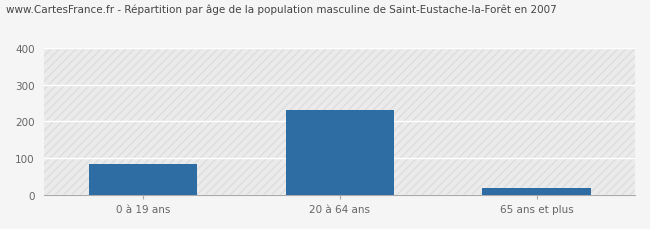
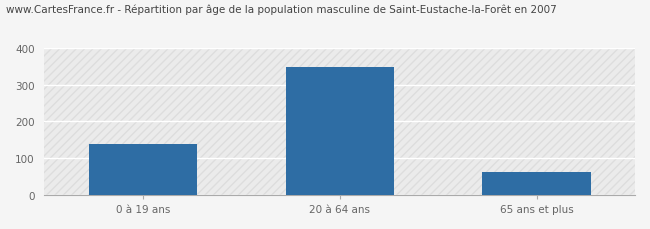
0 à 19 ans: 85 -> 138
20 à 64 ans: 230 -> 347
65 ans et plus: 20 -> 63
